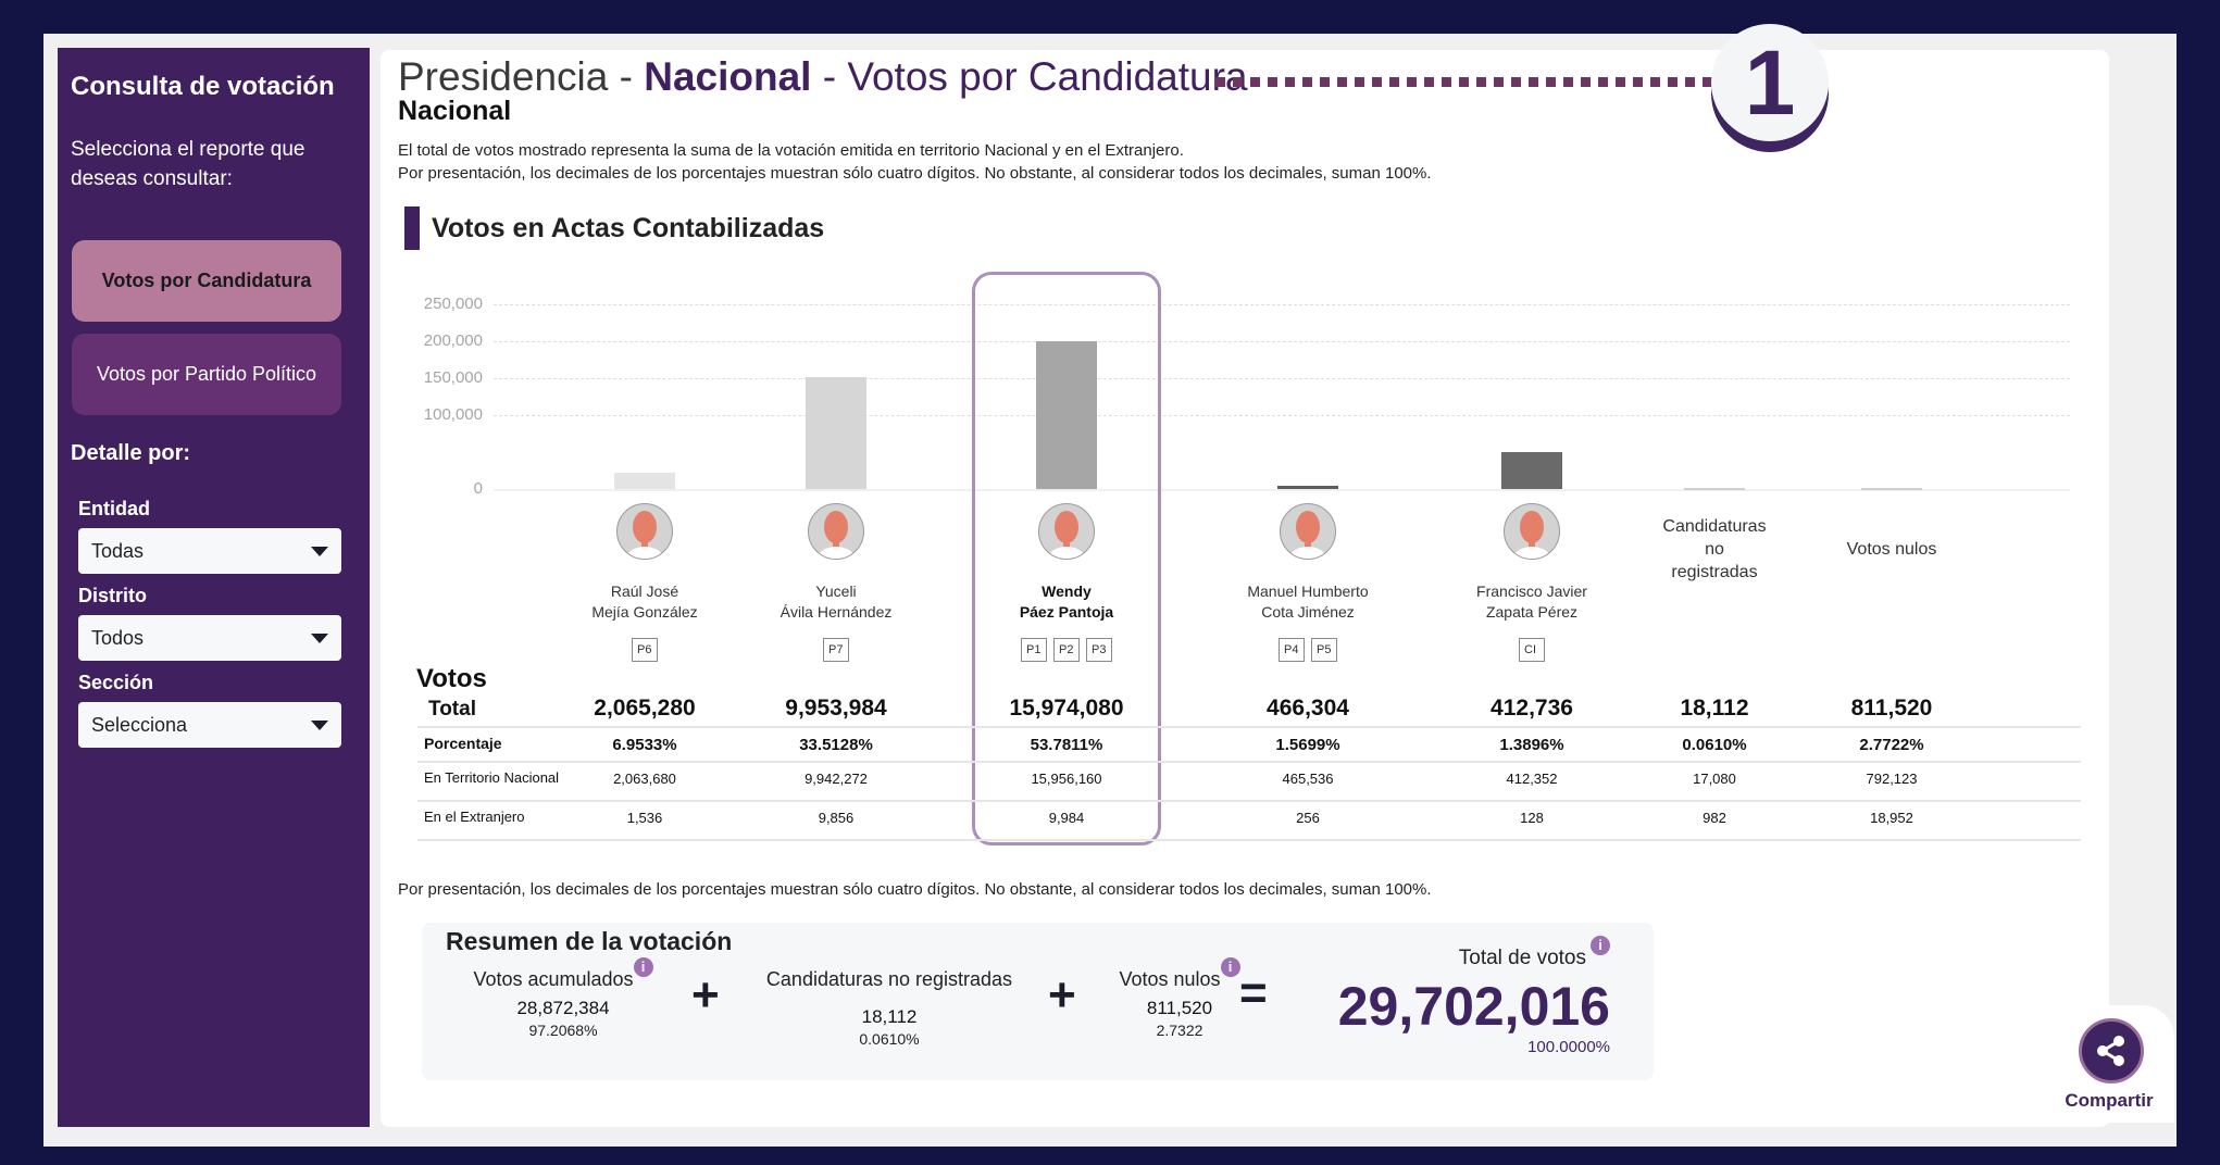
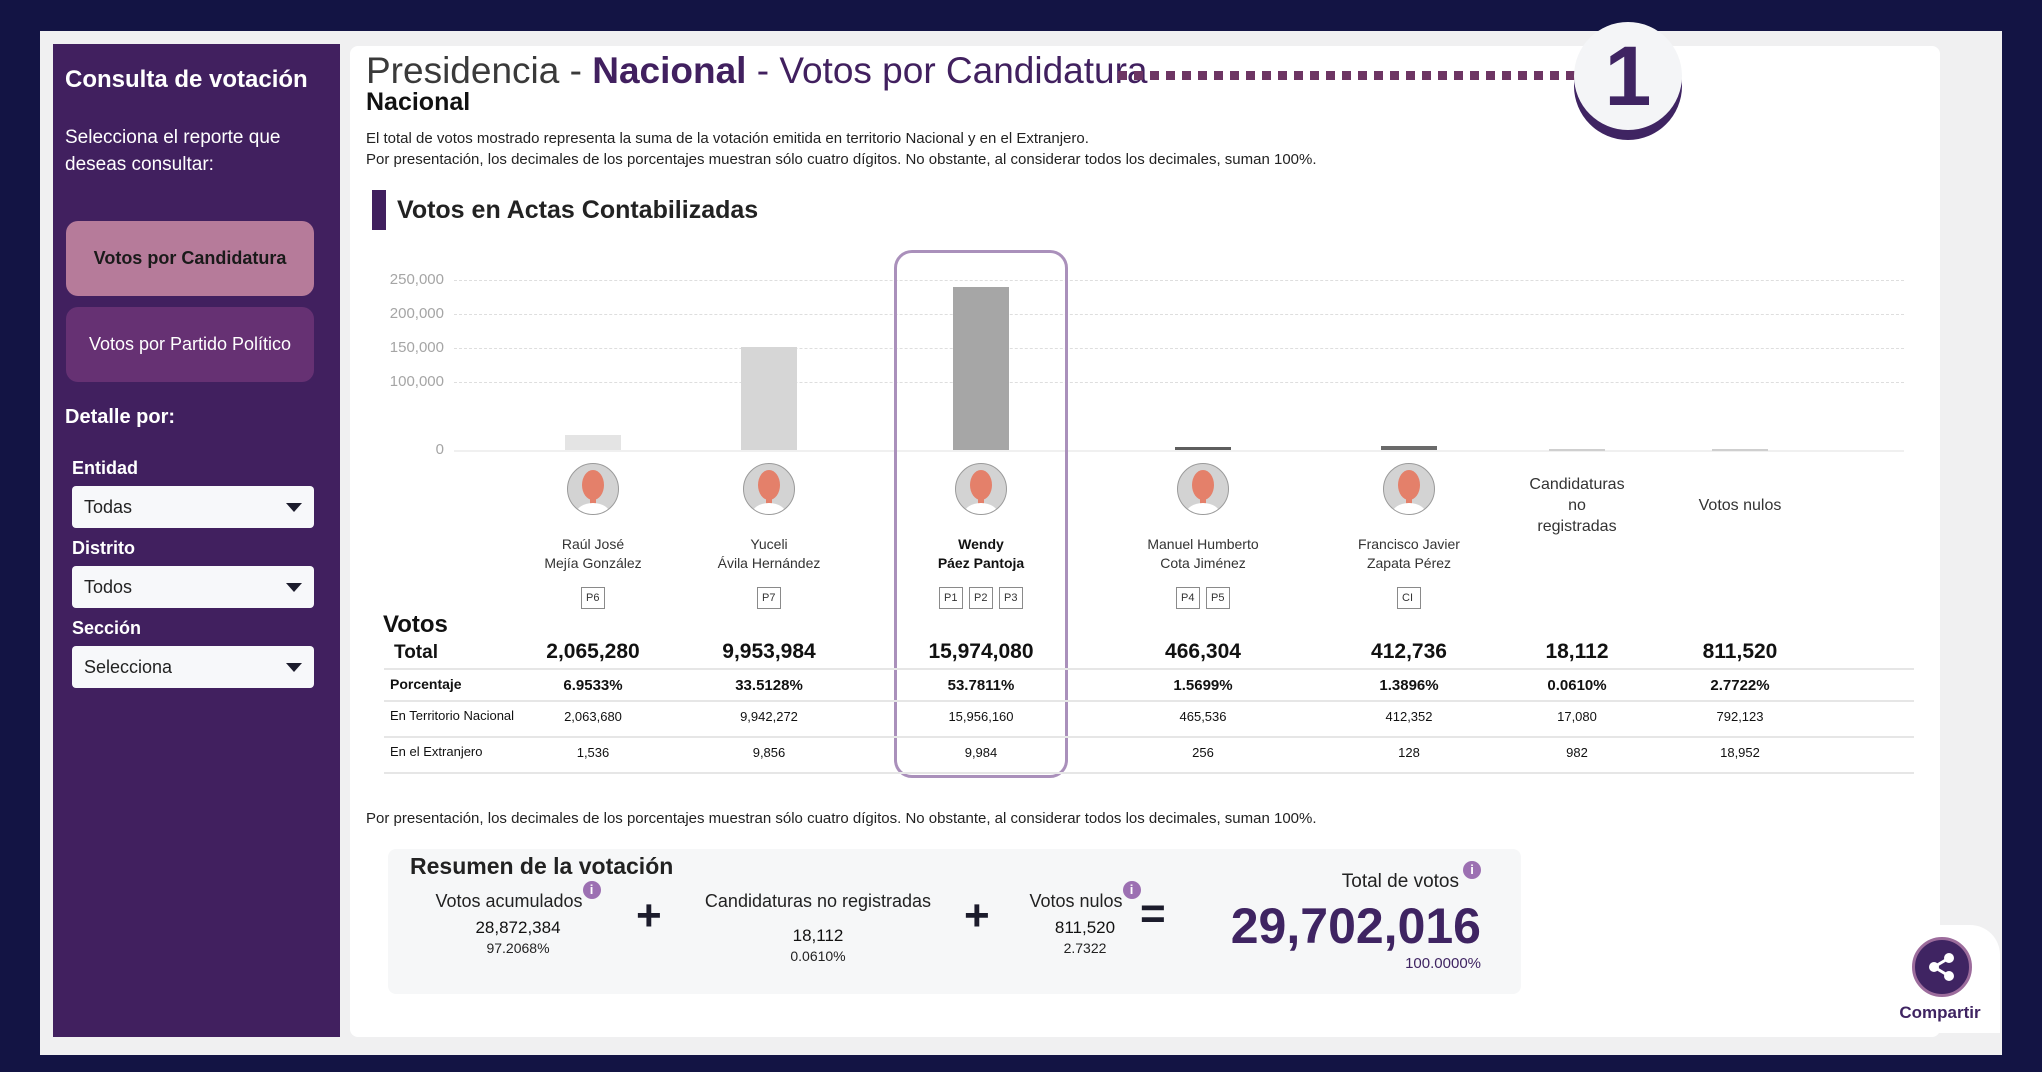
Wendy Páez Pantoja: 200000 -> 240000
Francisco Javier Zapata Pérez: 50000 -> 10000
